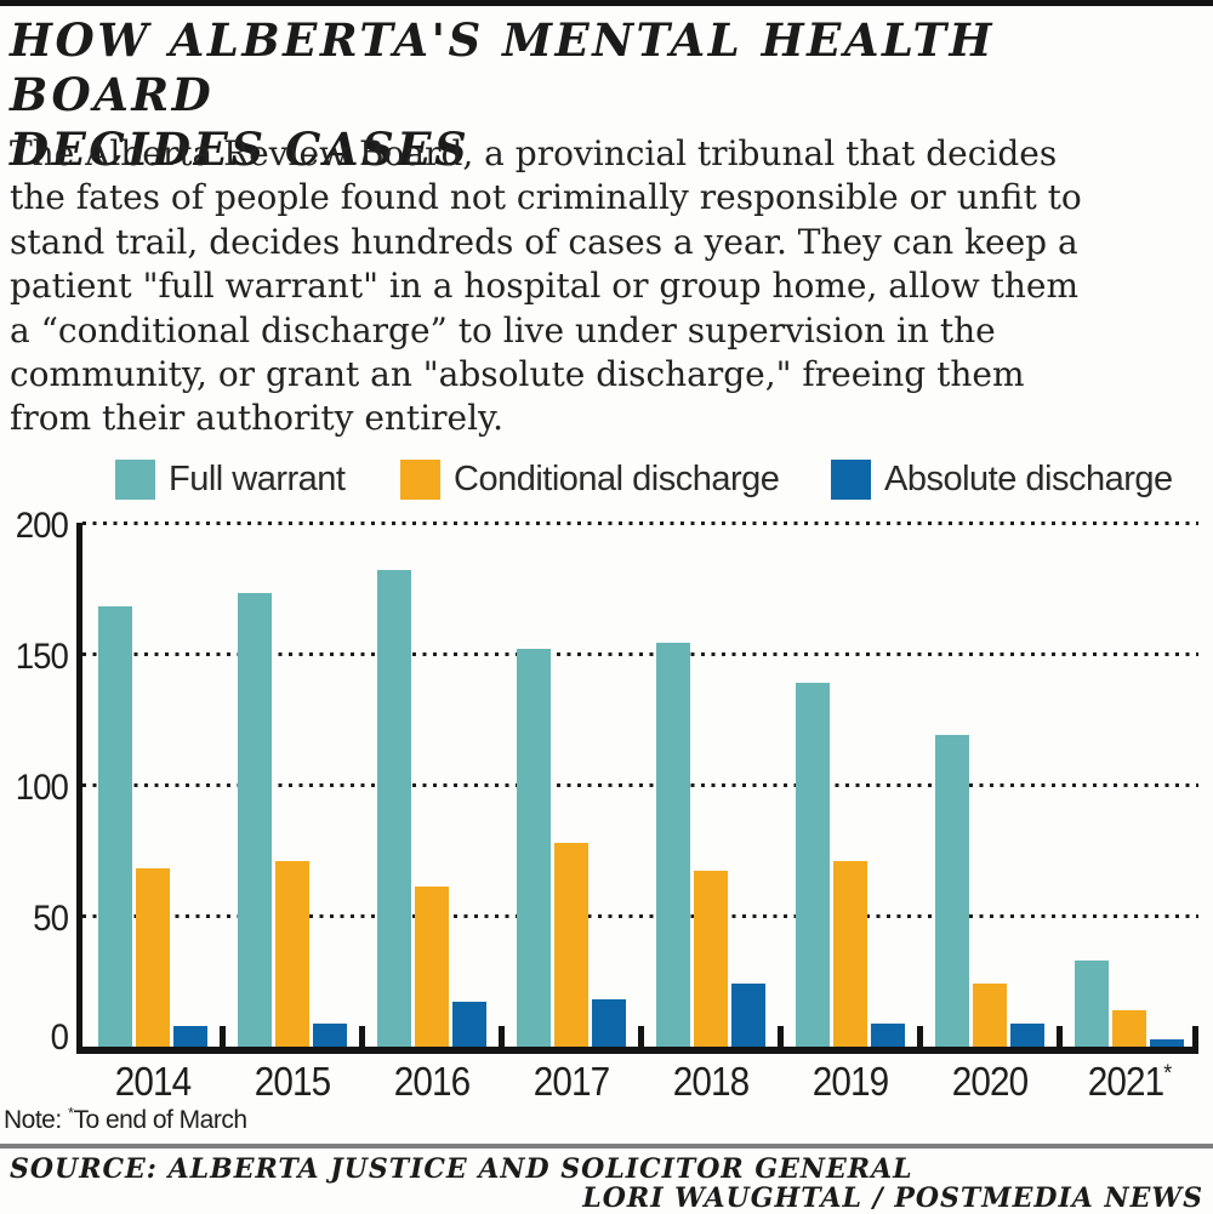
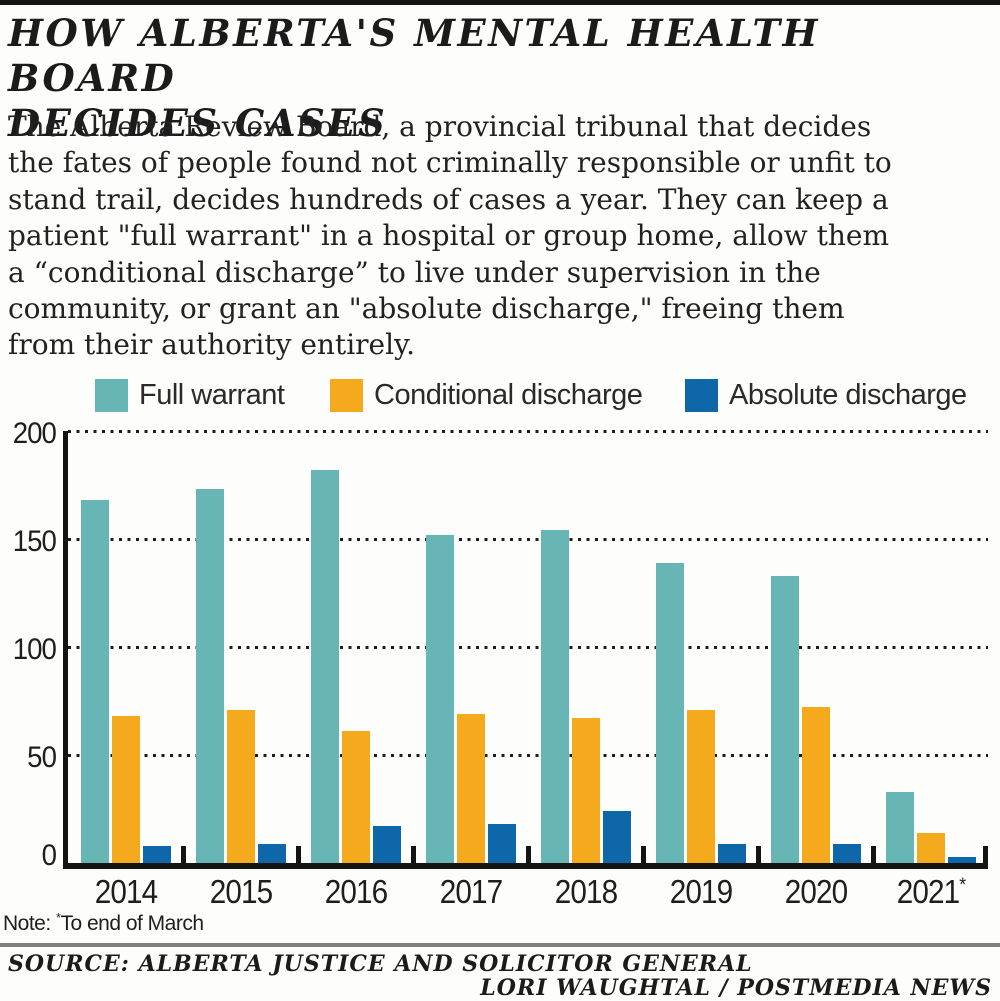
Conditional discharge/2017: 78 -> 69
Full warrant/2020: 119 -> 133
Conditional discharge/2020: 24 -> 72
